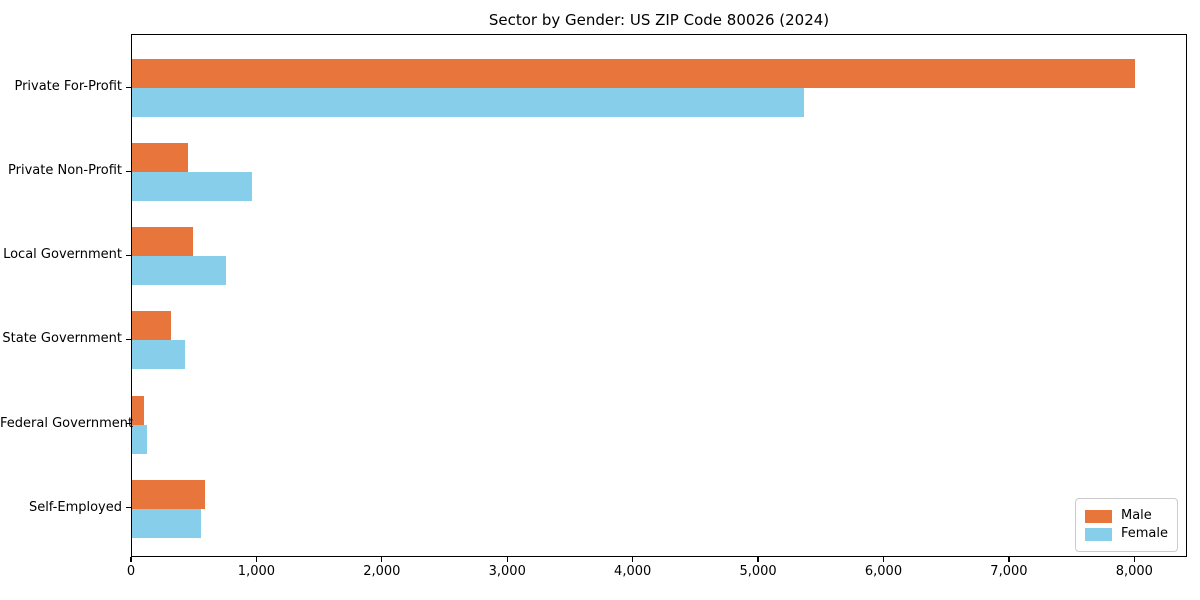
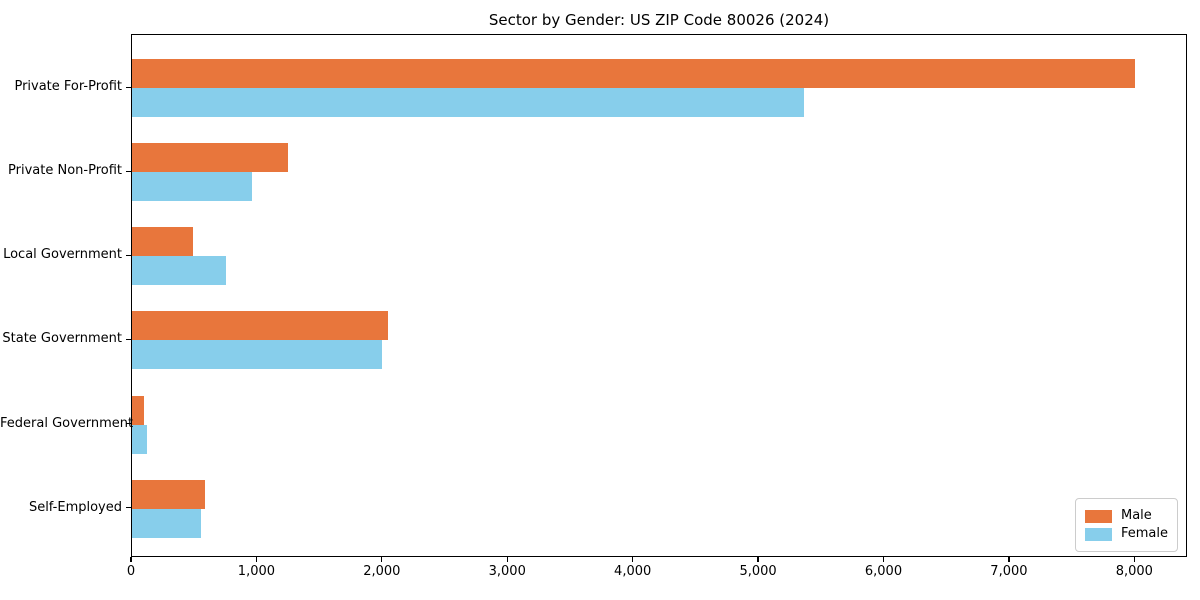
Male/Private Non-Profit: 440 -> 1240
Male/State Government: 310 -> 2040
Female/State Government: 420 -> 1990
